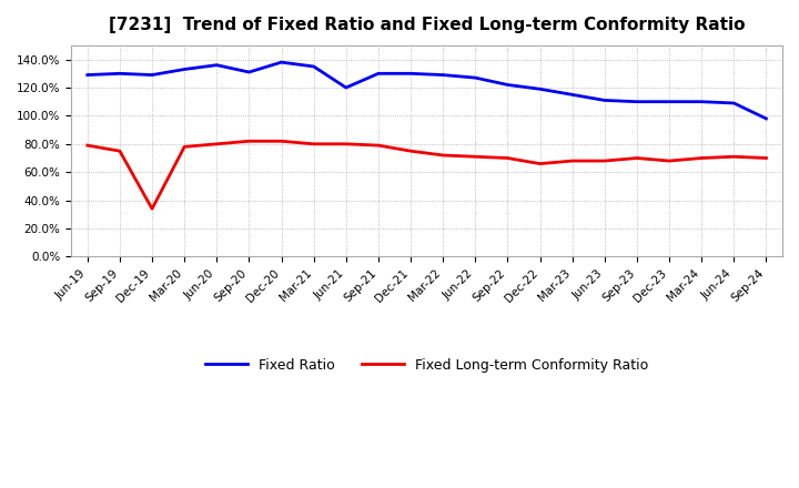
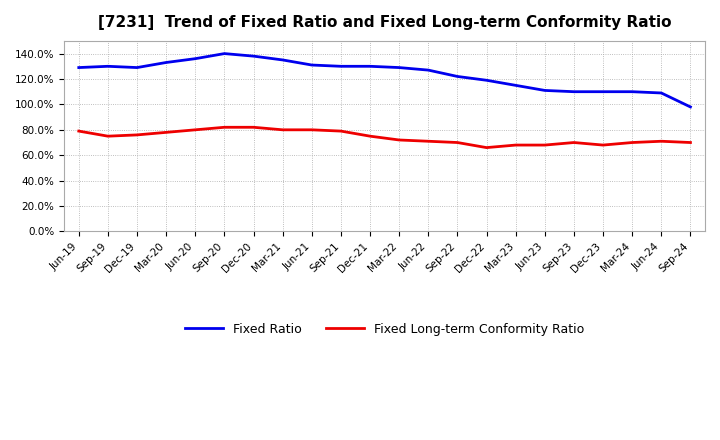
Fixed Long-term Conformity Ratio/Dec-19: 34% -> 76%
Fixed Ratio/Sep-20: 131% -> 140%
Fixed Ratio/Jun-21: 120% -> 131%
